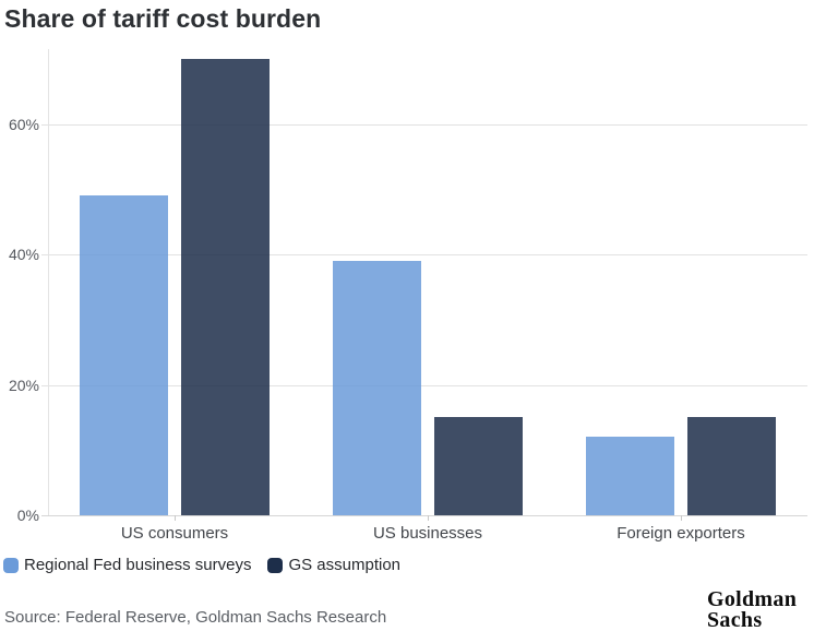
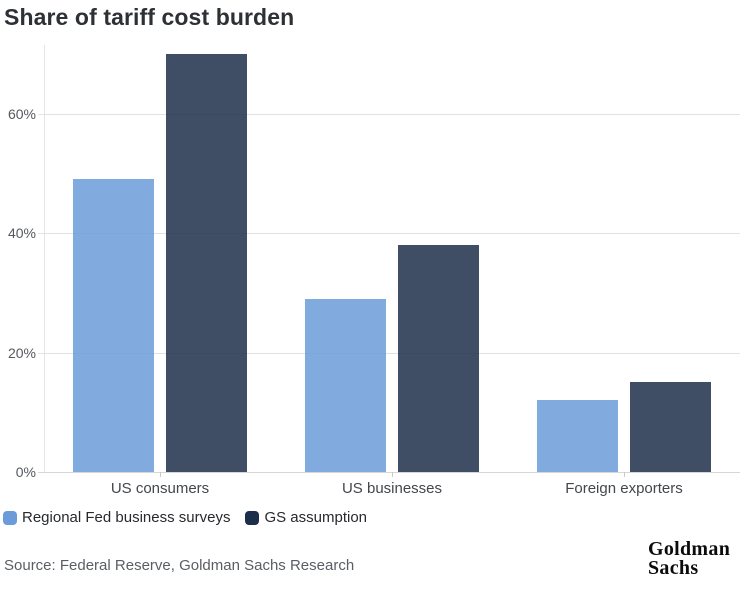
Regional Fed business surveys/US businesses: 39% -> 29%
GS assumption/US businesses: 15% -> 38%
